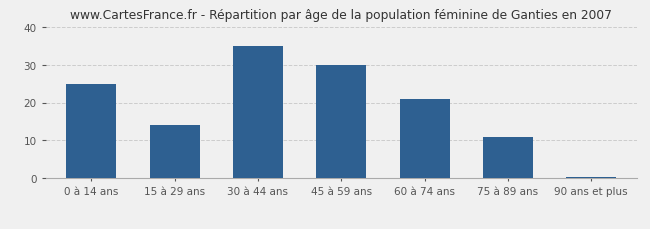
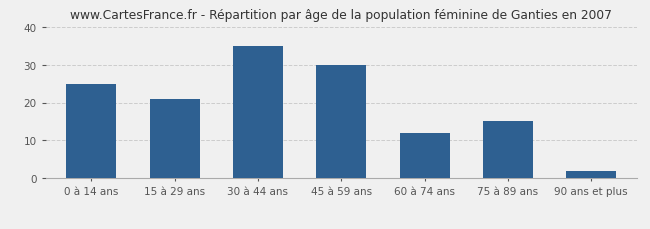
15 à 29 ans: 14.0 -> 21.0
60 à 74 ans: 21.0 -> 12.0
75 à 89 ans: 11.0 -> 15.0
90 ans et plus: 0.5 -> 2.0
